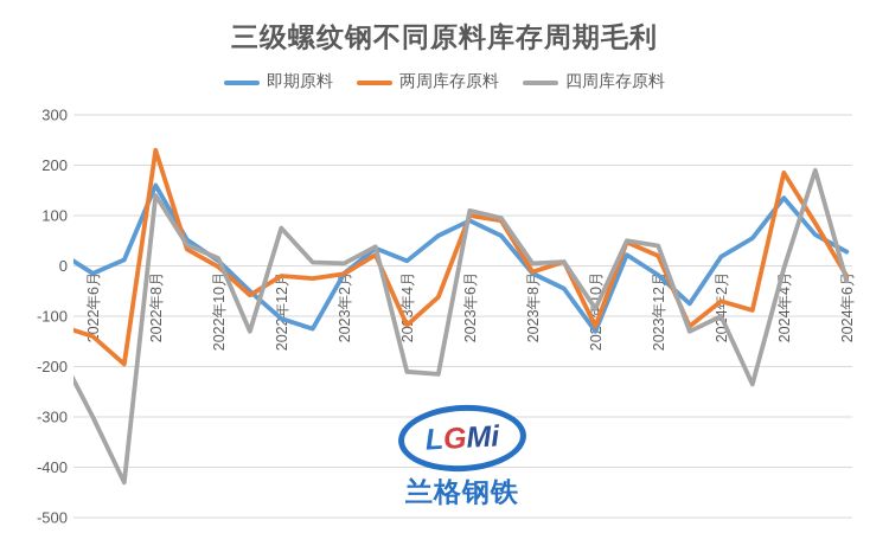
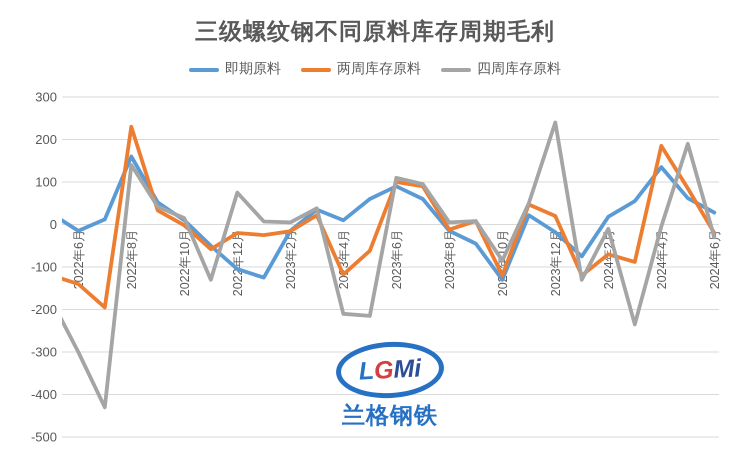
四周库存原料/2023年12月: 40 -> 240
四周库存原料/2024年2月: -100 -> -10
